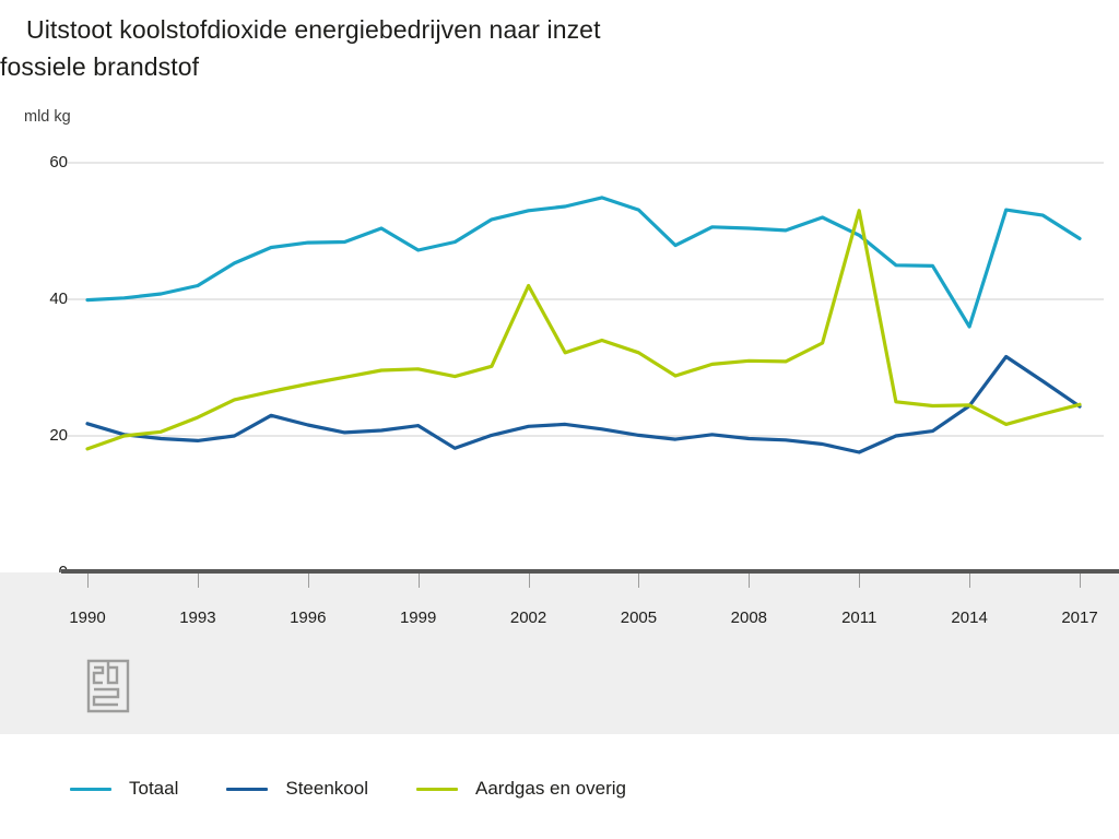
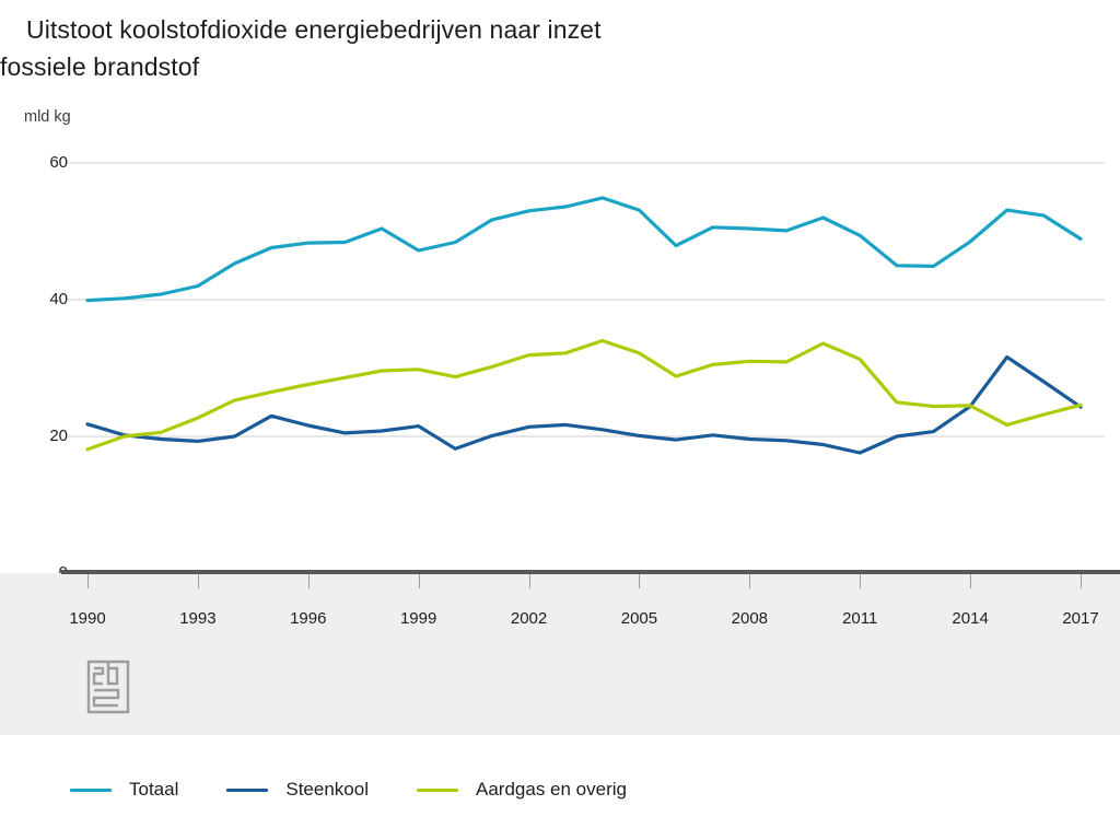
Aardgas en overig/2002: 42 -> 32
Aardgas en overig/2011: 53 -> 31
Totaal/2014: 36 -> 48
